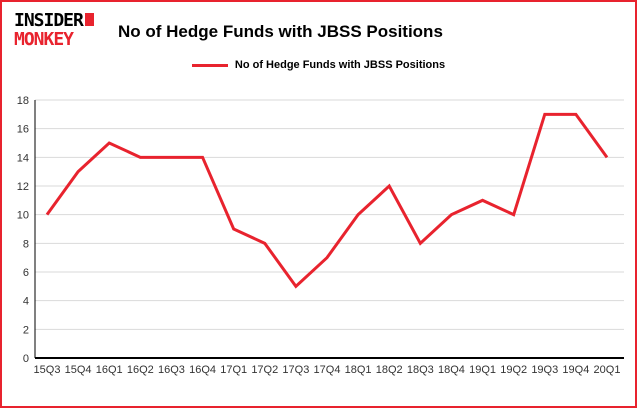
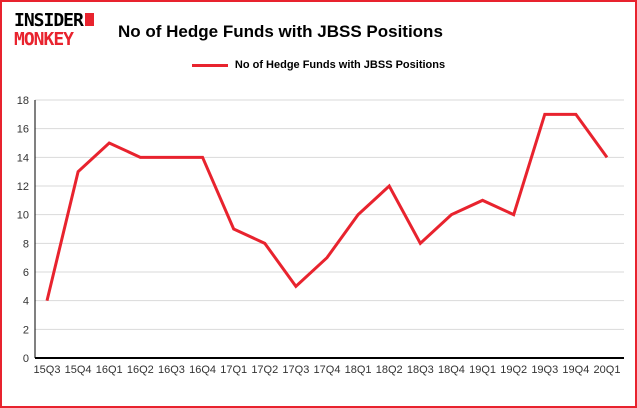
15Q3: 10 -> 4
